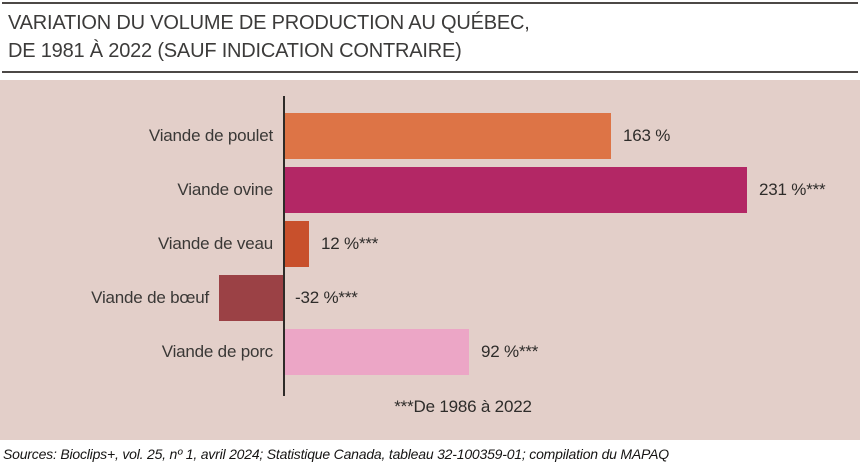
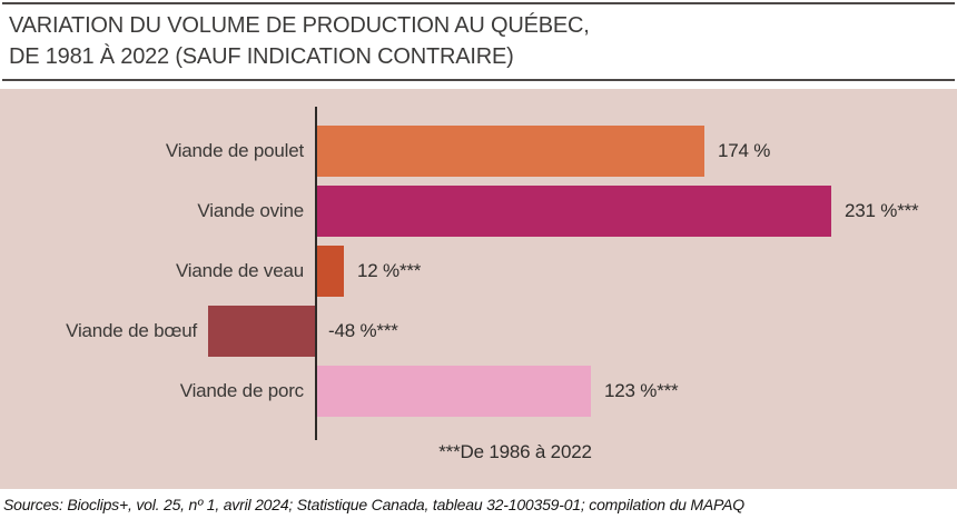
Viande de poulet: 163 -> 174
Viande de bœuf: -32 -> -48
Viande de porc: 92 -> 123
